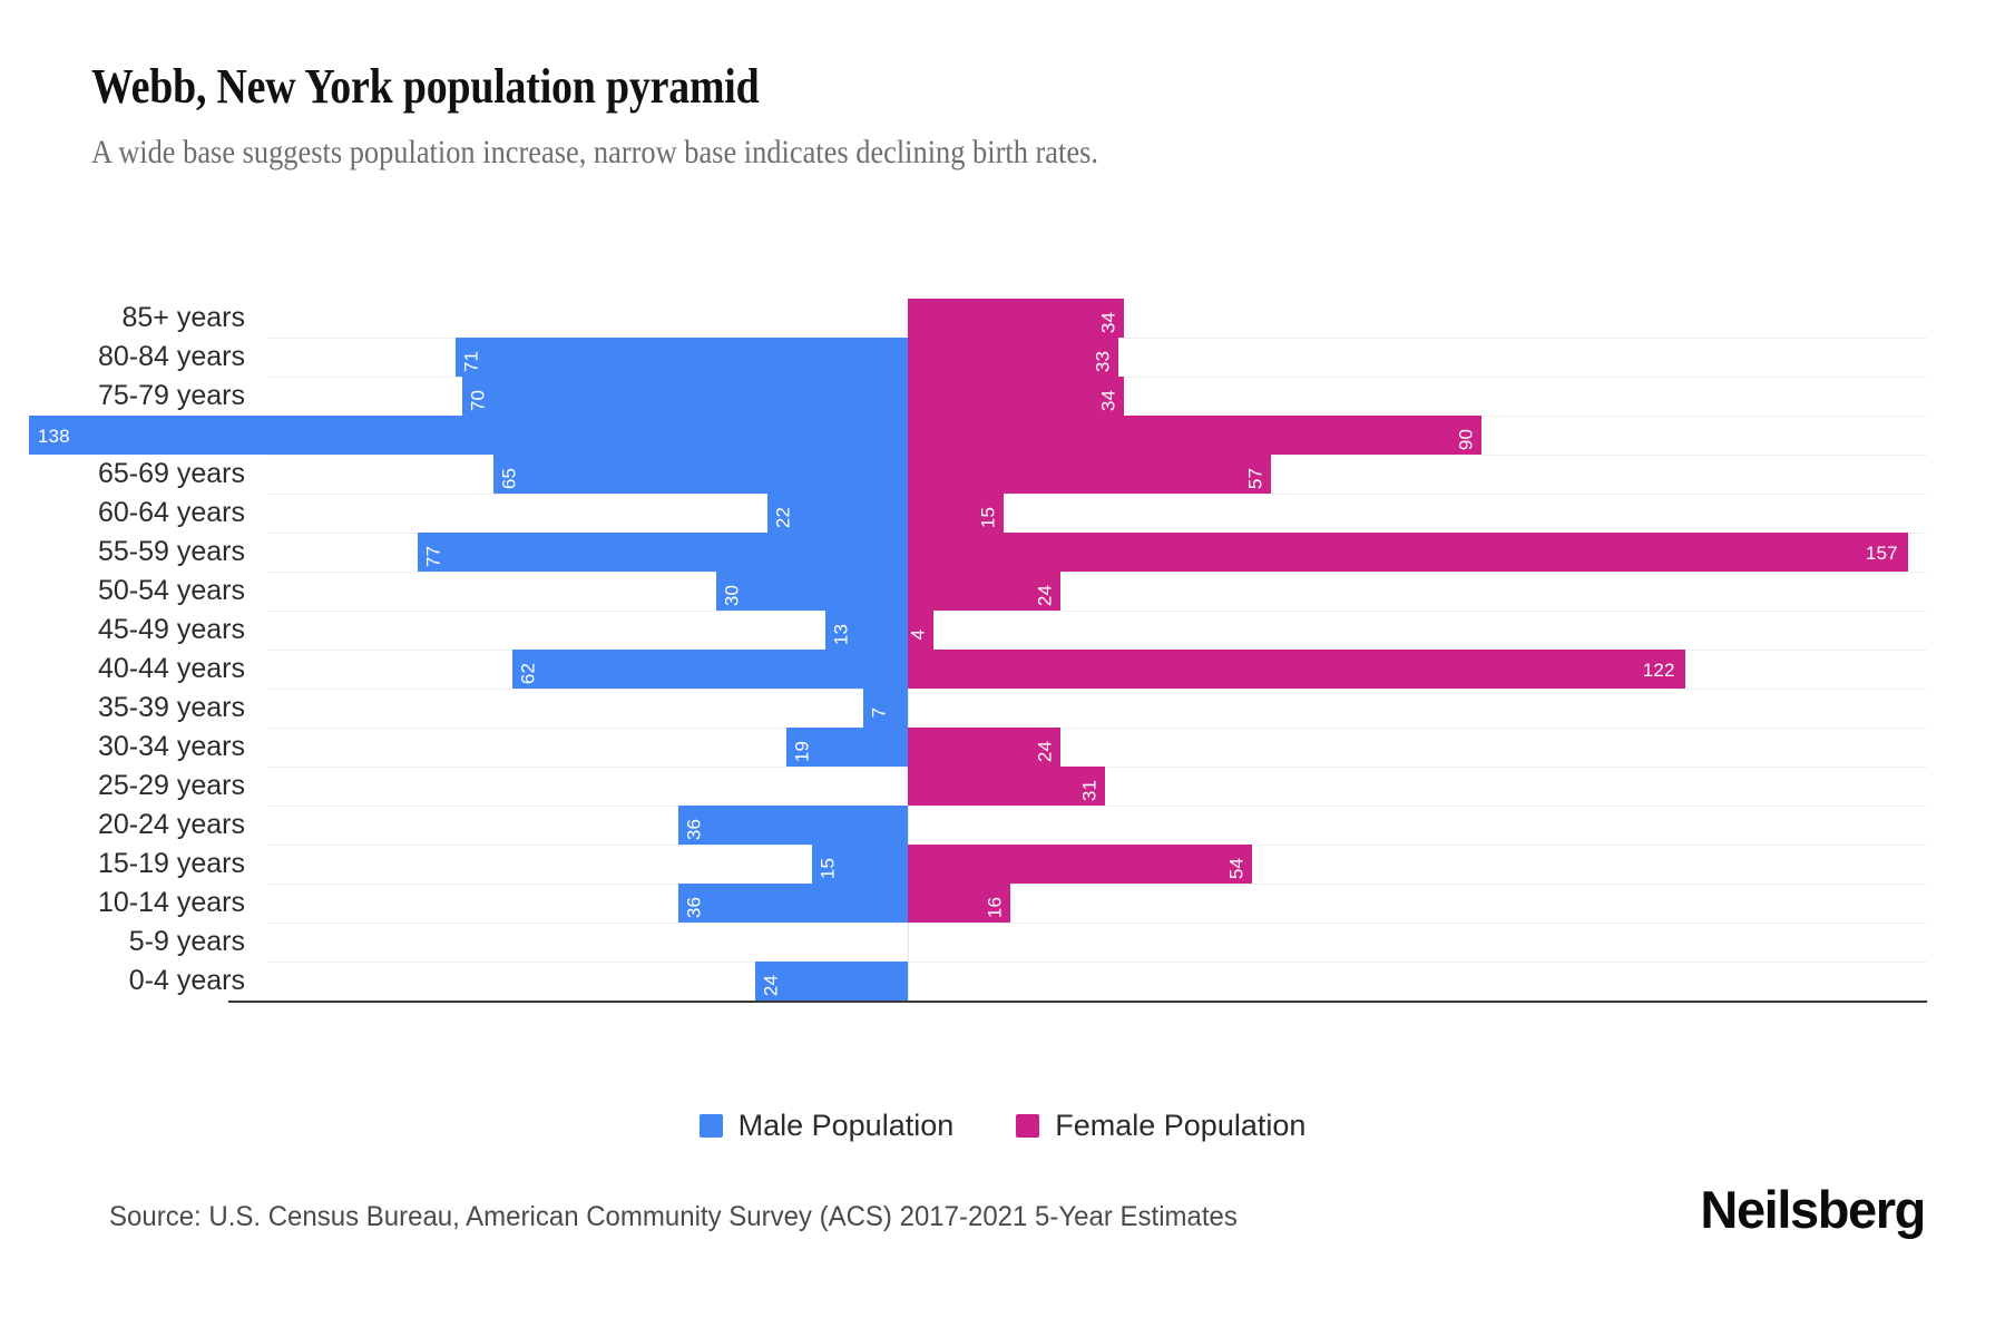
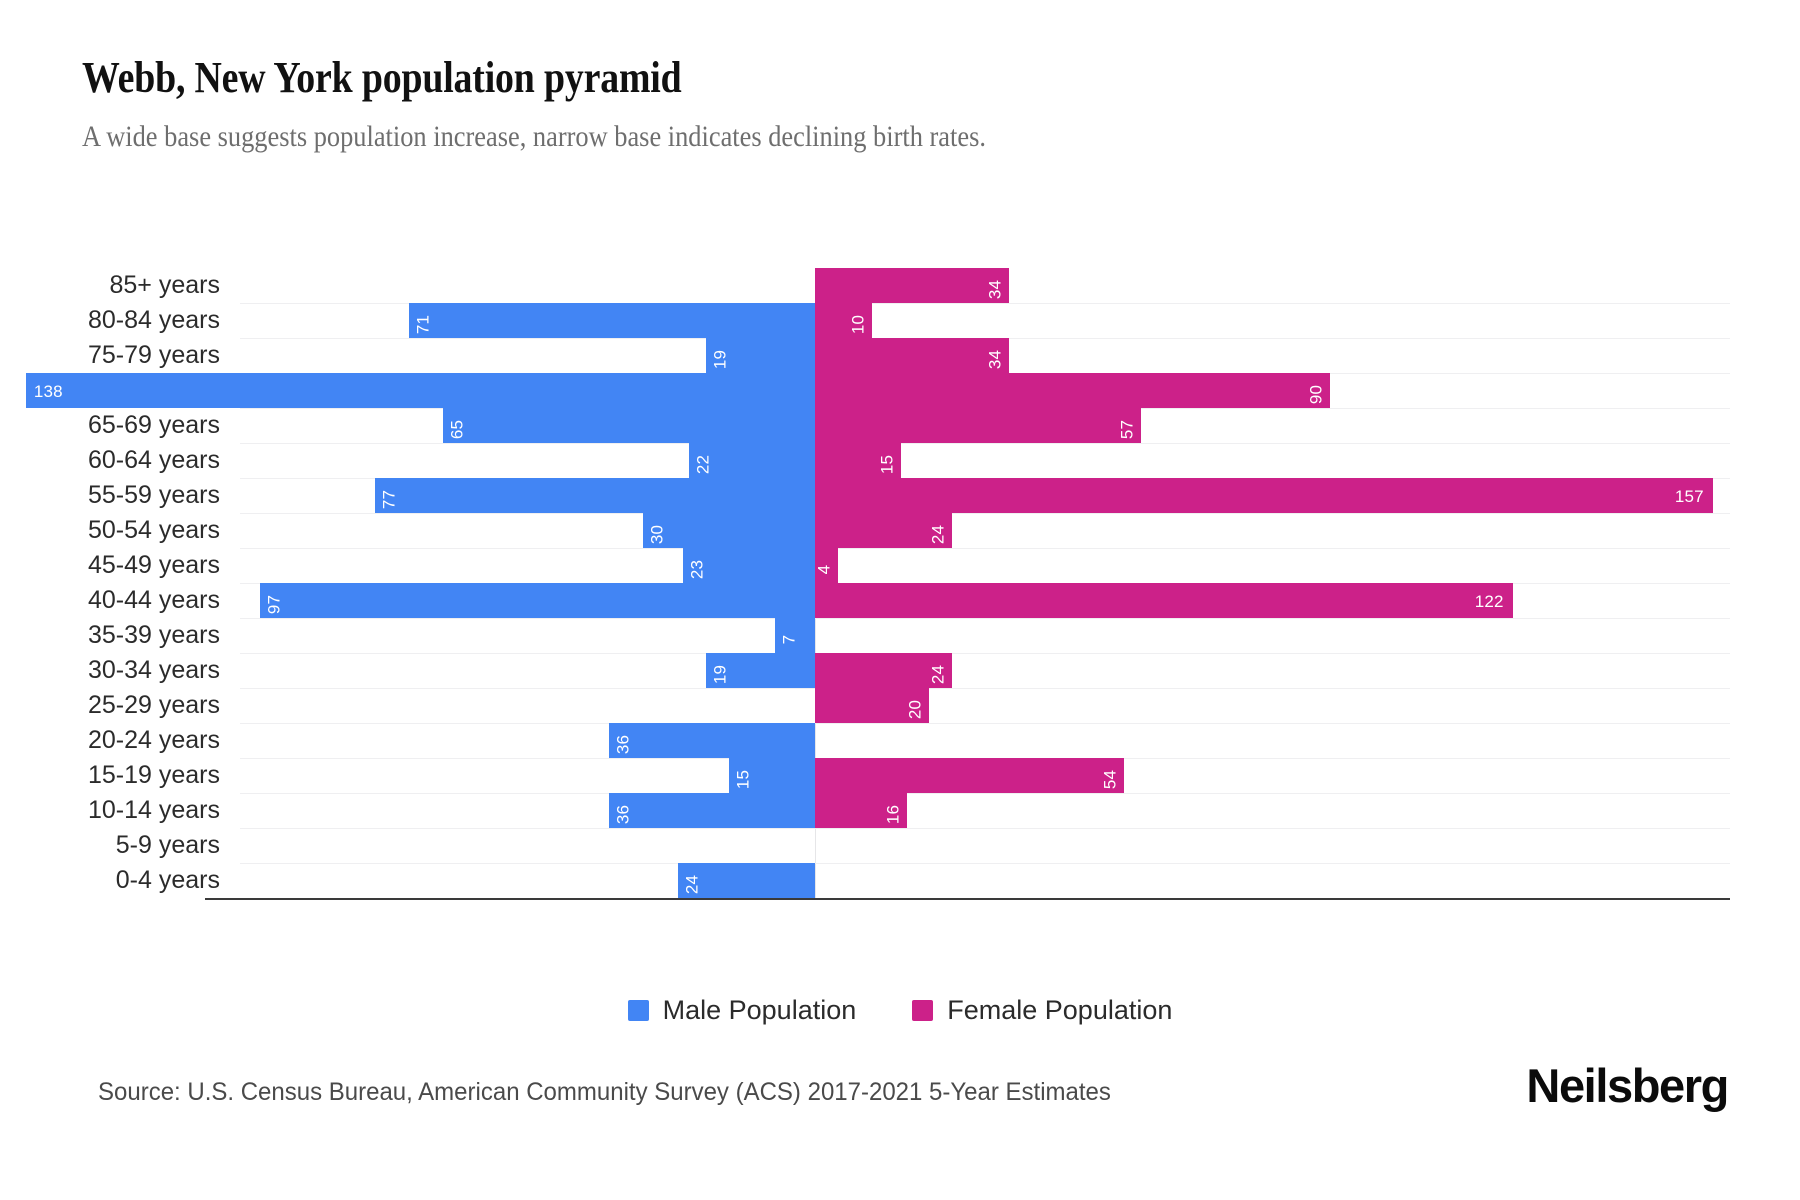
Female Population/80-84 years: 33 -> 10
Male Population/75-79 years: 70 -> 19
Male Population/45-49 years: 13 -> 23
Male Population/40-44 years: 62 -> 97
Female Population/25-29 years: 31 -> 20
